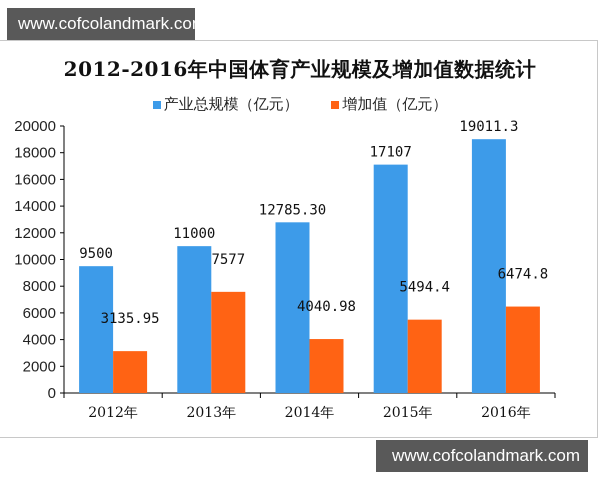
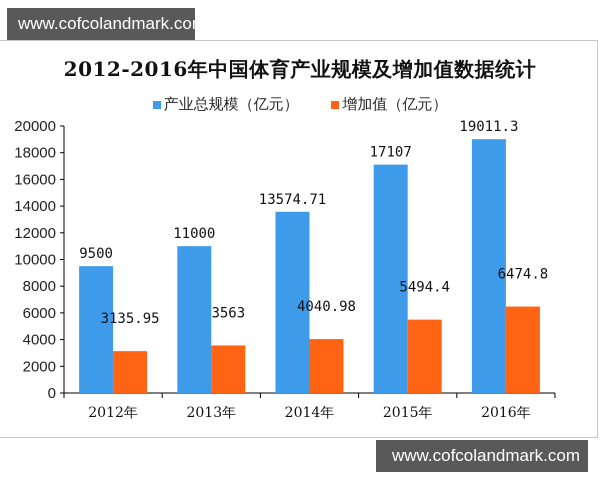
增加值（亿元）/2013年: 7577 -> 3563
产业总规模（亿元）/2014年: 12785.30 -> 13574.71
